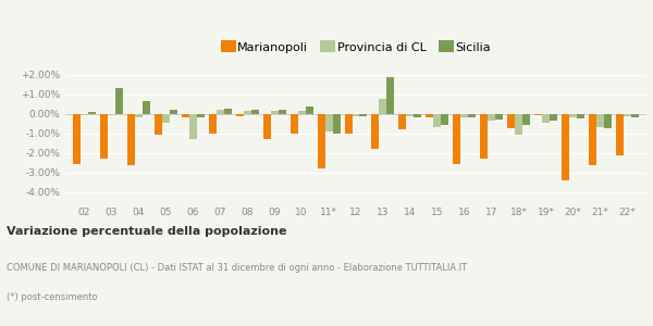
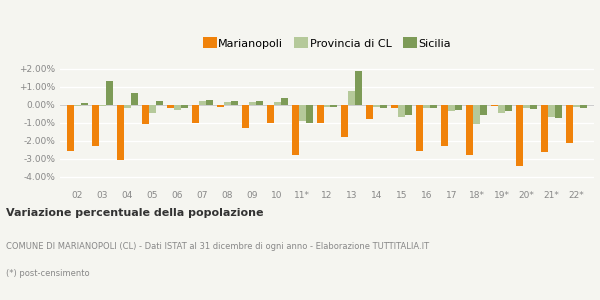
Marianopoli/04: -2.6% -> -3.0%
Provincia di CL/06: -1.3% -> -0.2%
Marianopoli/18*: -0.7% -> -2.8%
